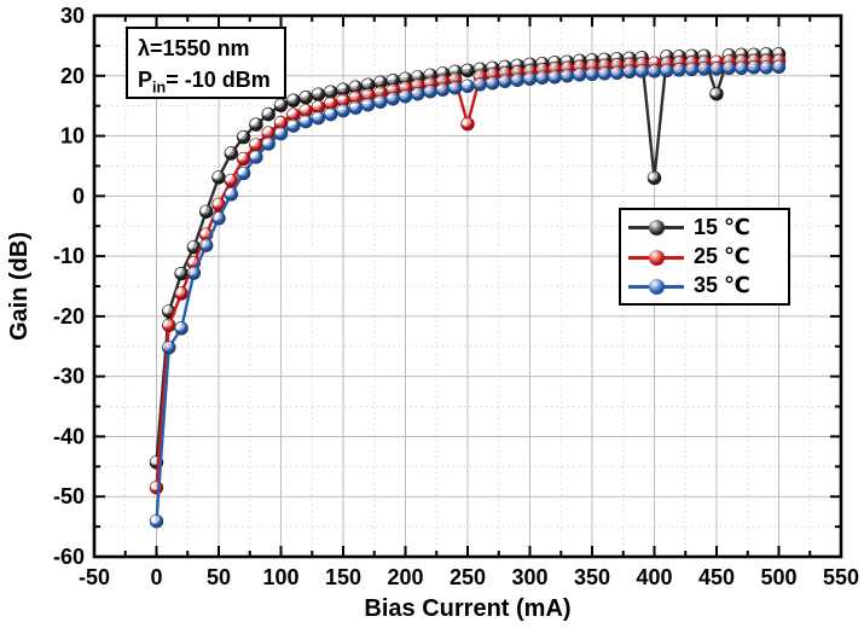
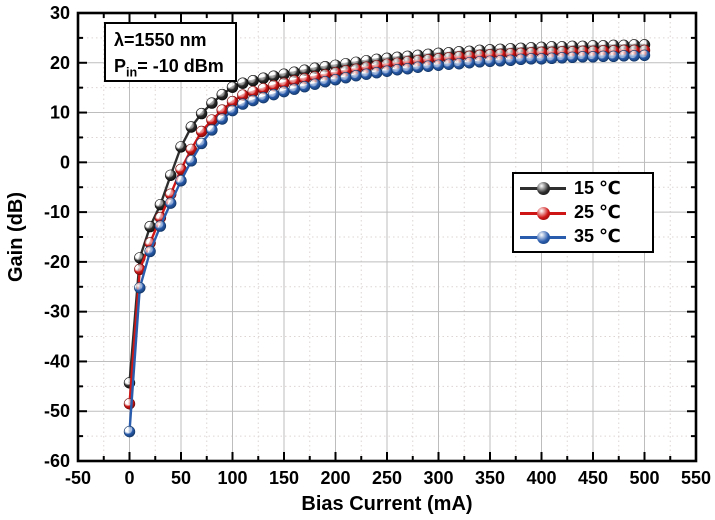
35 ℃/20: -22 -> -18
25 ℃/250: 12 -> 20
15 ℃/400: 3 -> 23
15 ℃/450: 17 -> 23
